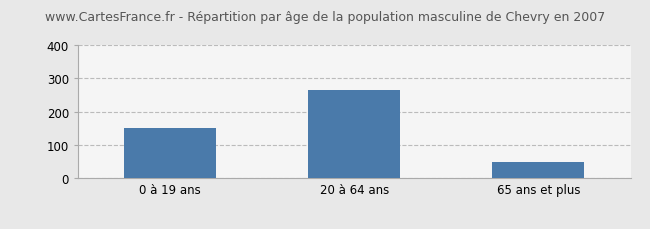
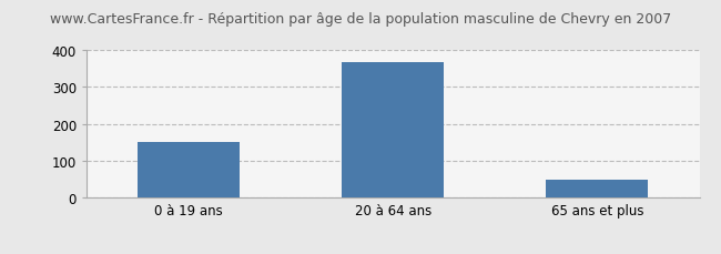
20 à 64 ans: 265 -> 367
